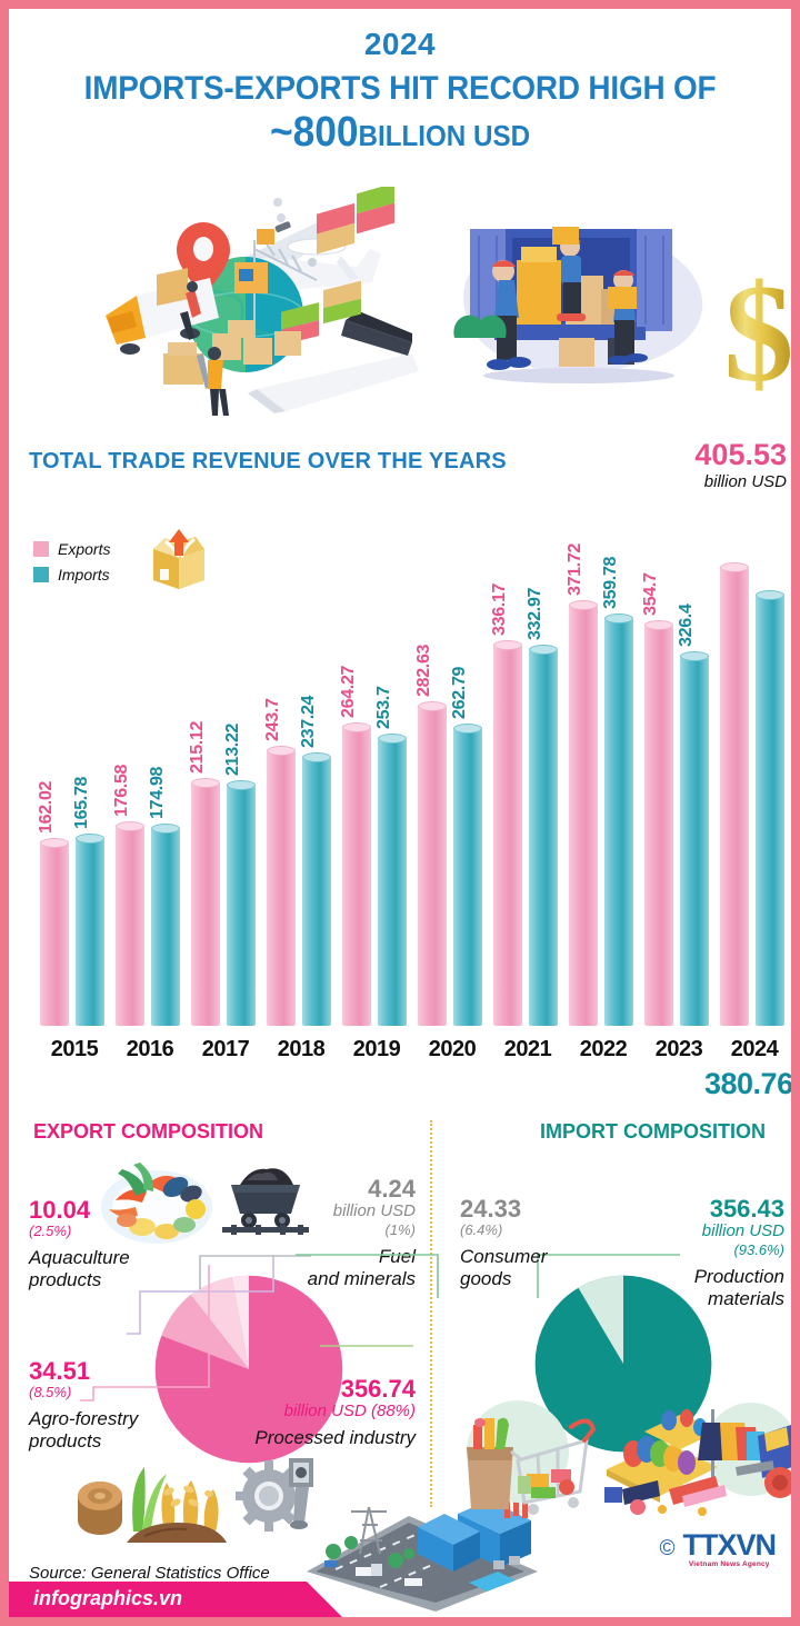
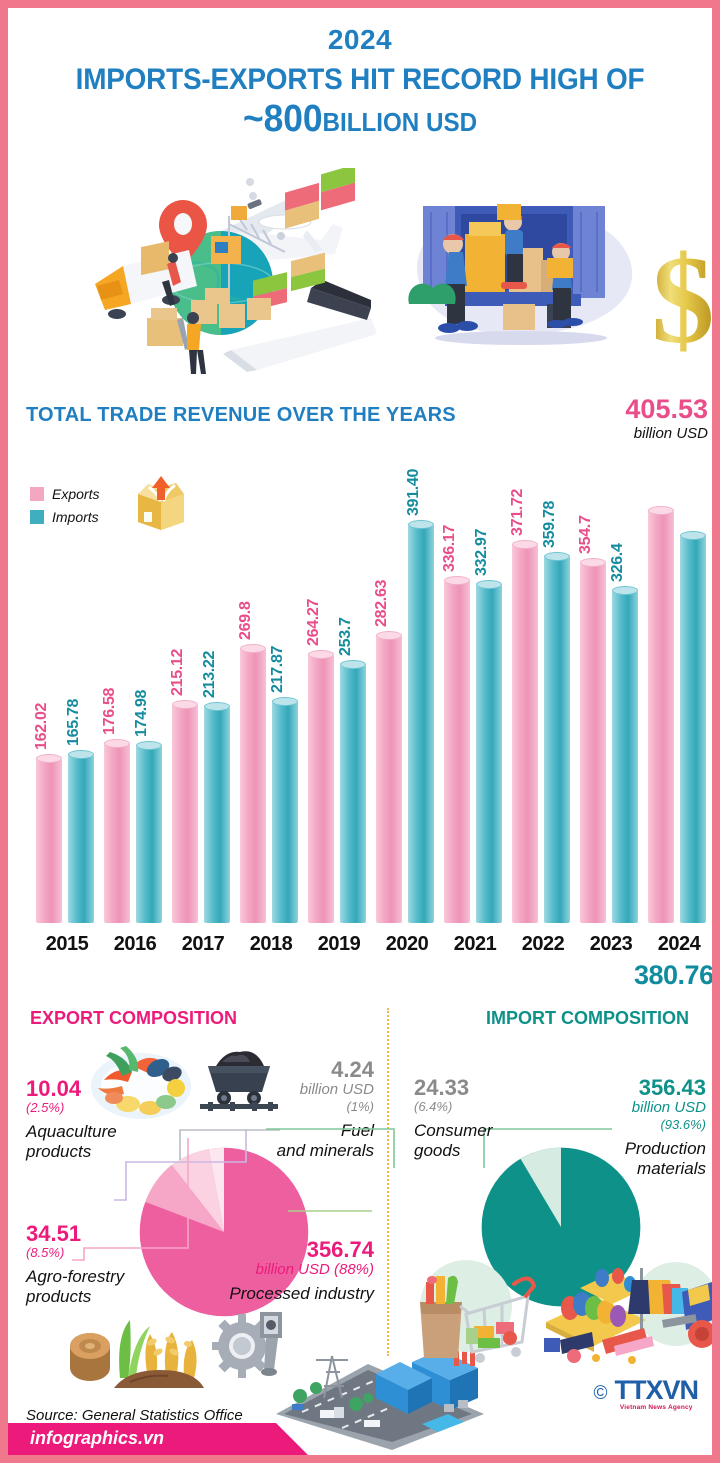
Exports/2018: 243.7 -> 269.8
Imports/2018: 237.24 -> 217.87
Imports/2020: 262.79 -> 391.40
